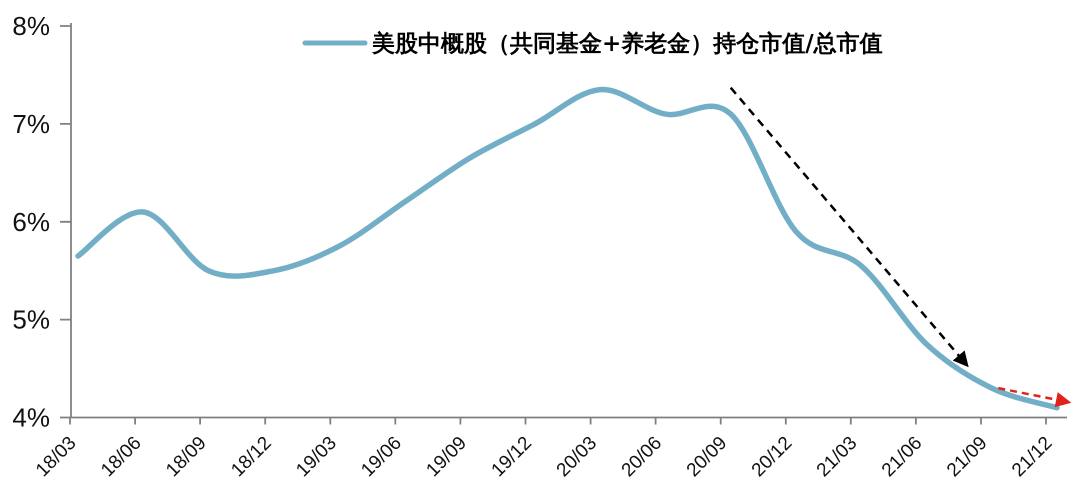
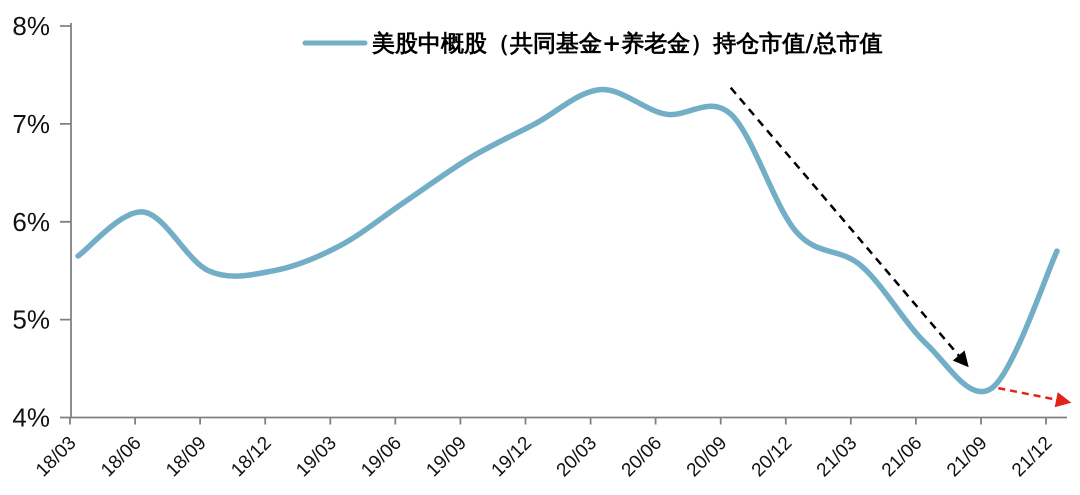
21/12: 4.1% -> 5.7%
